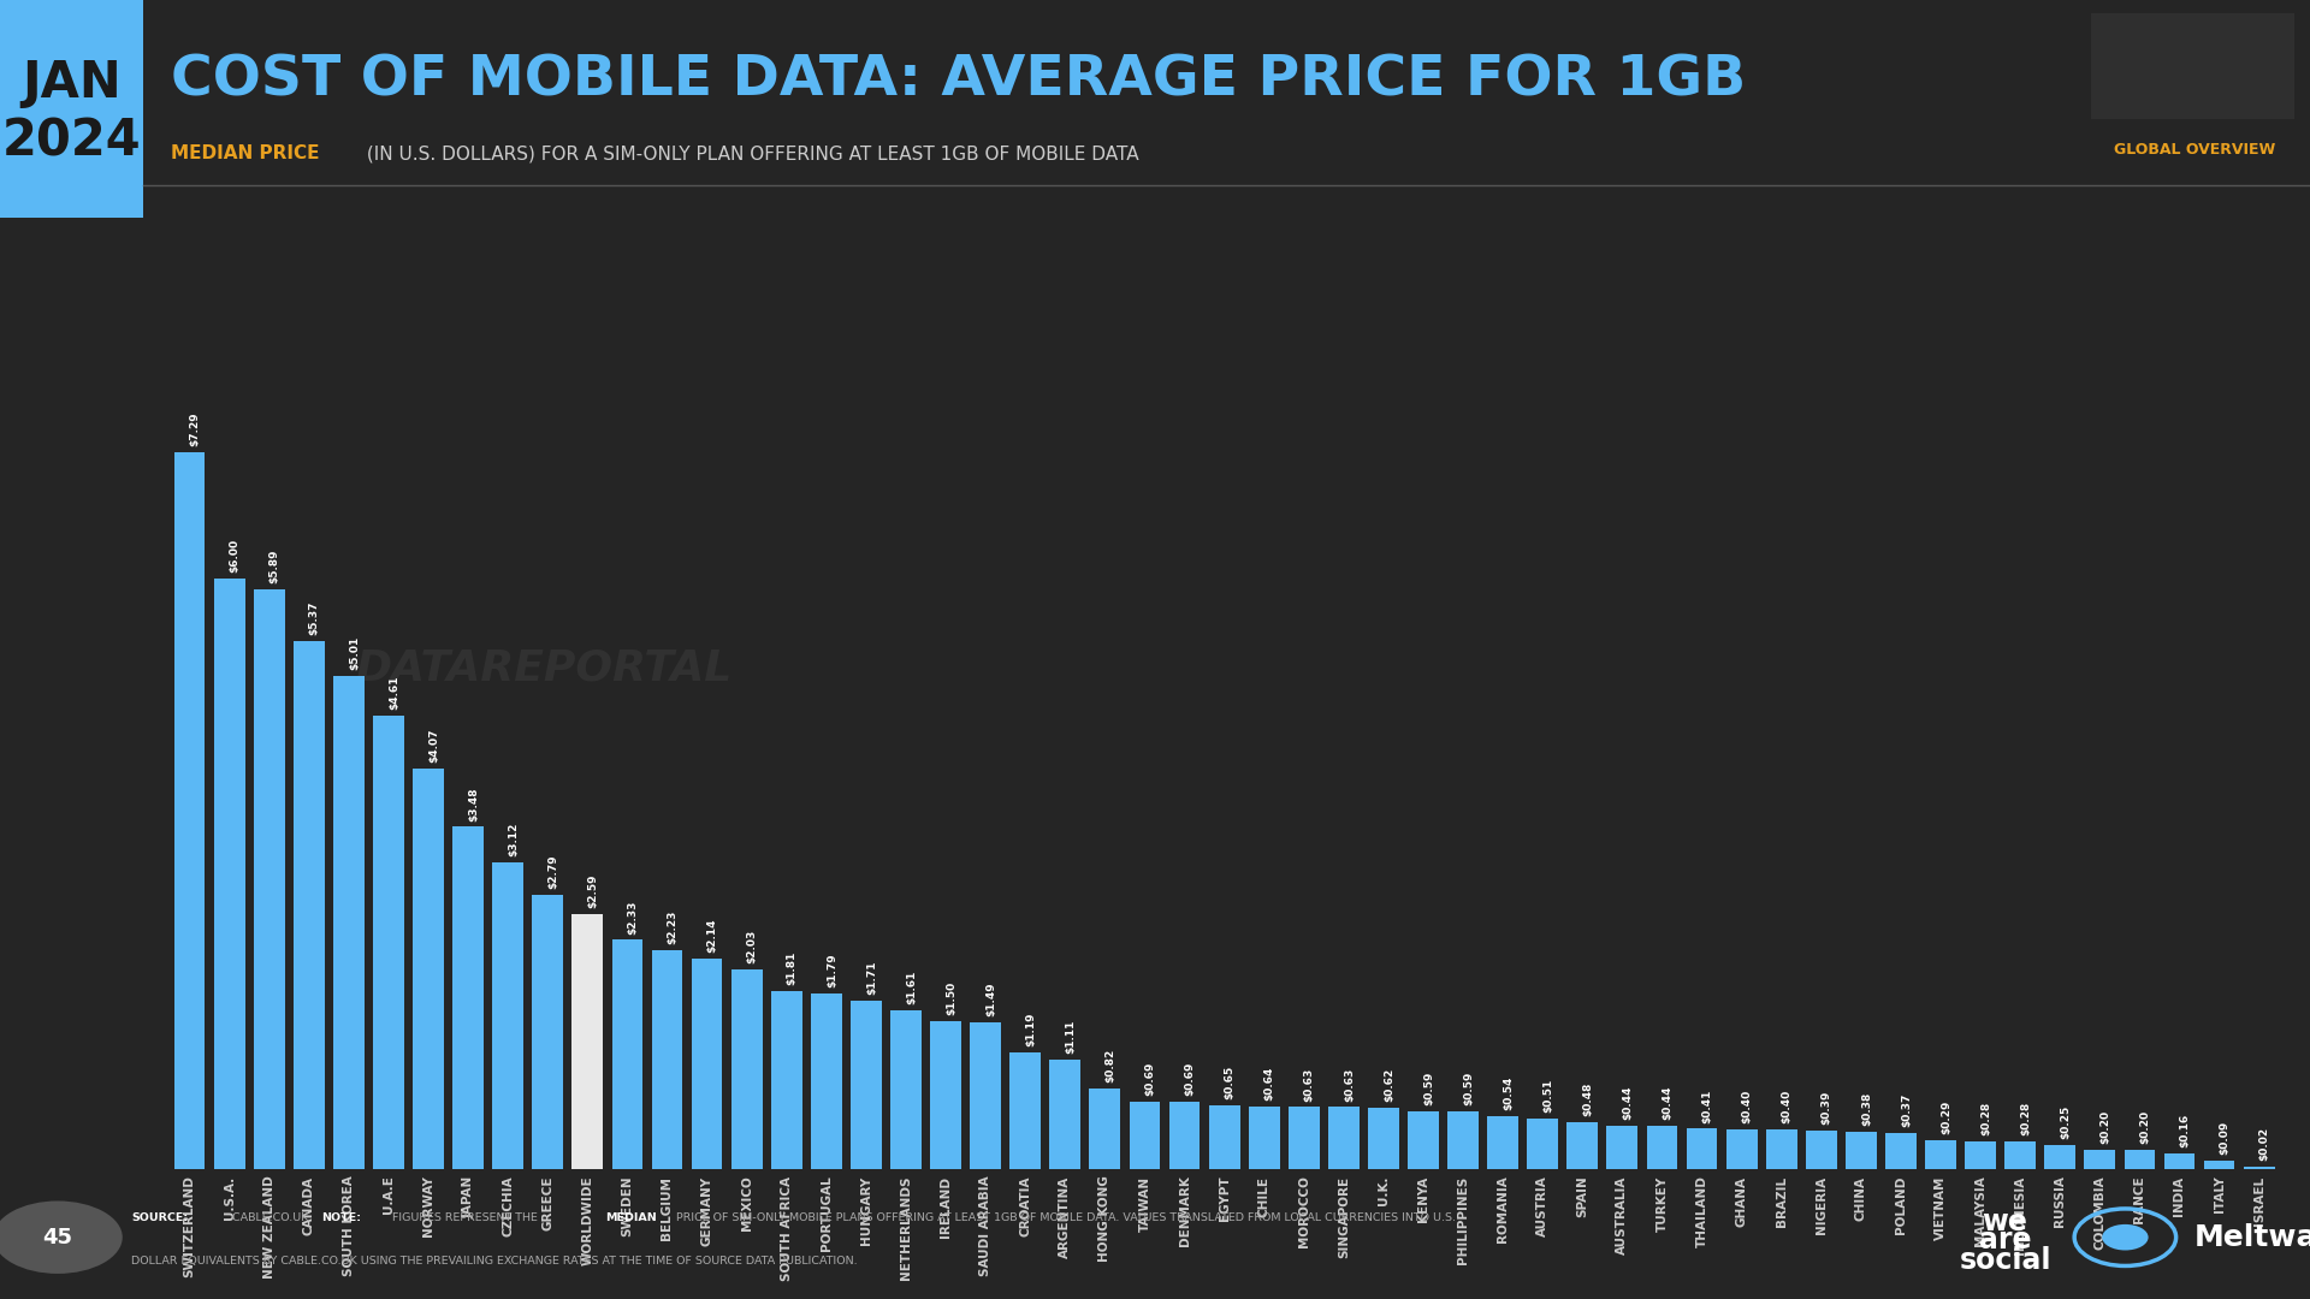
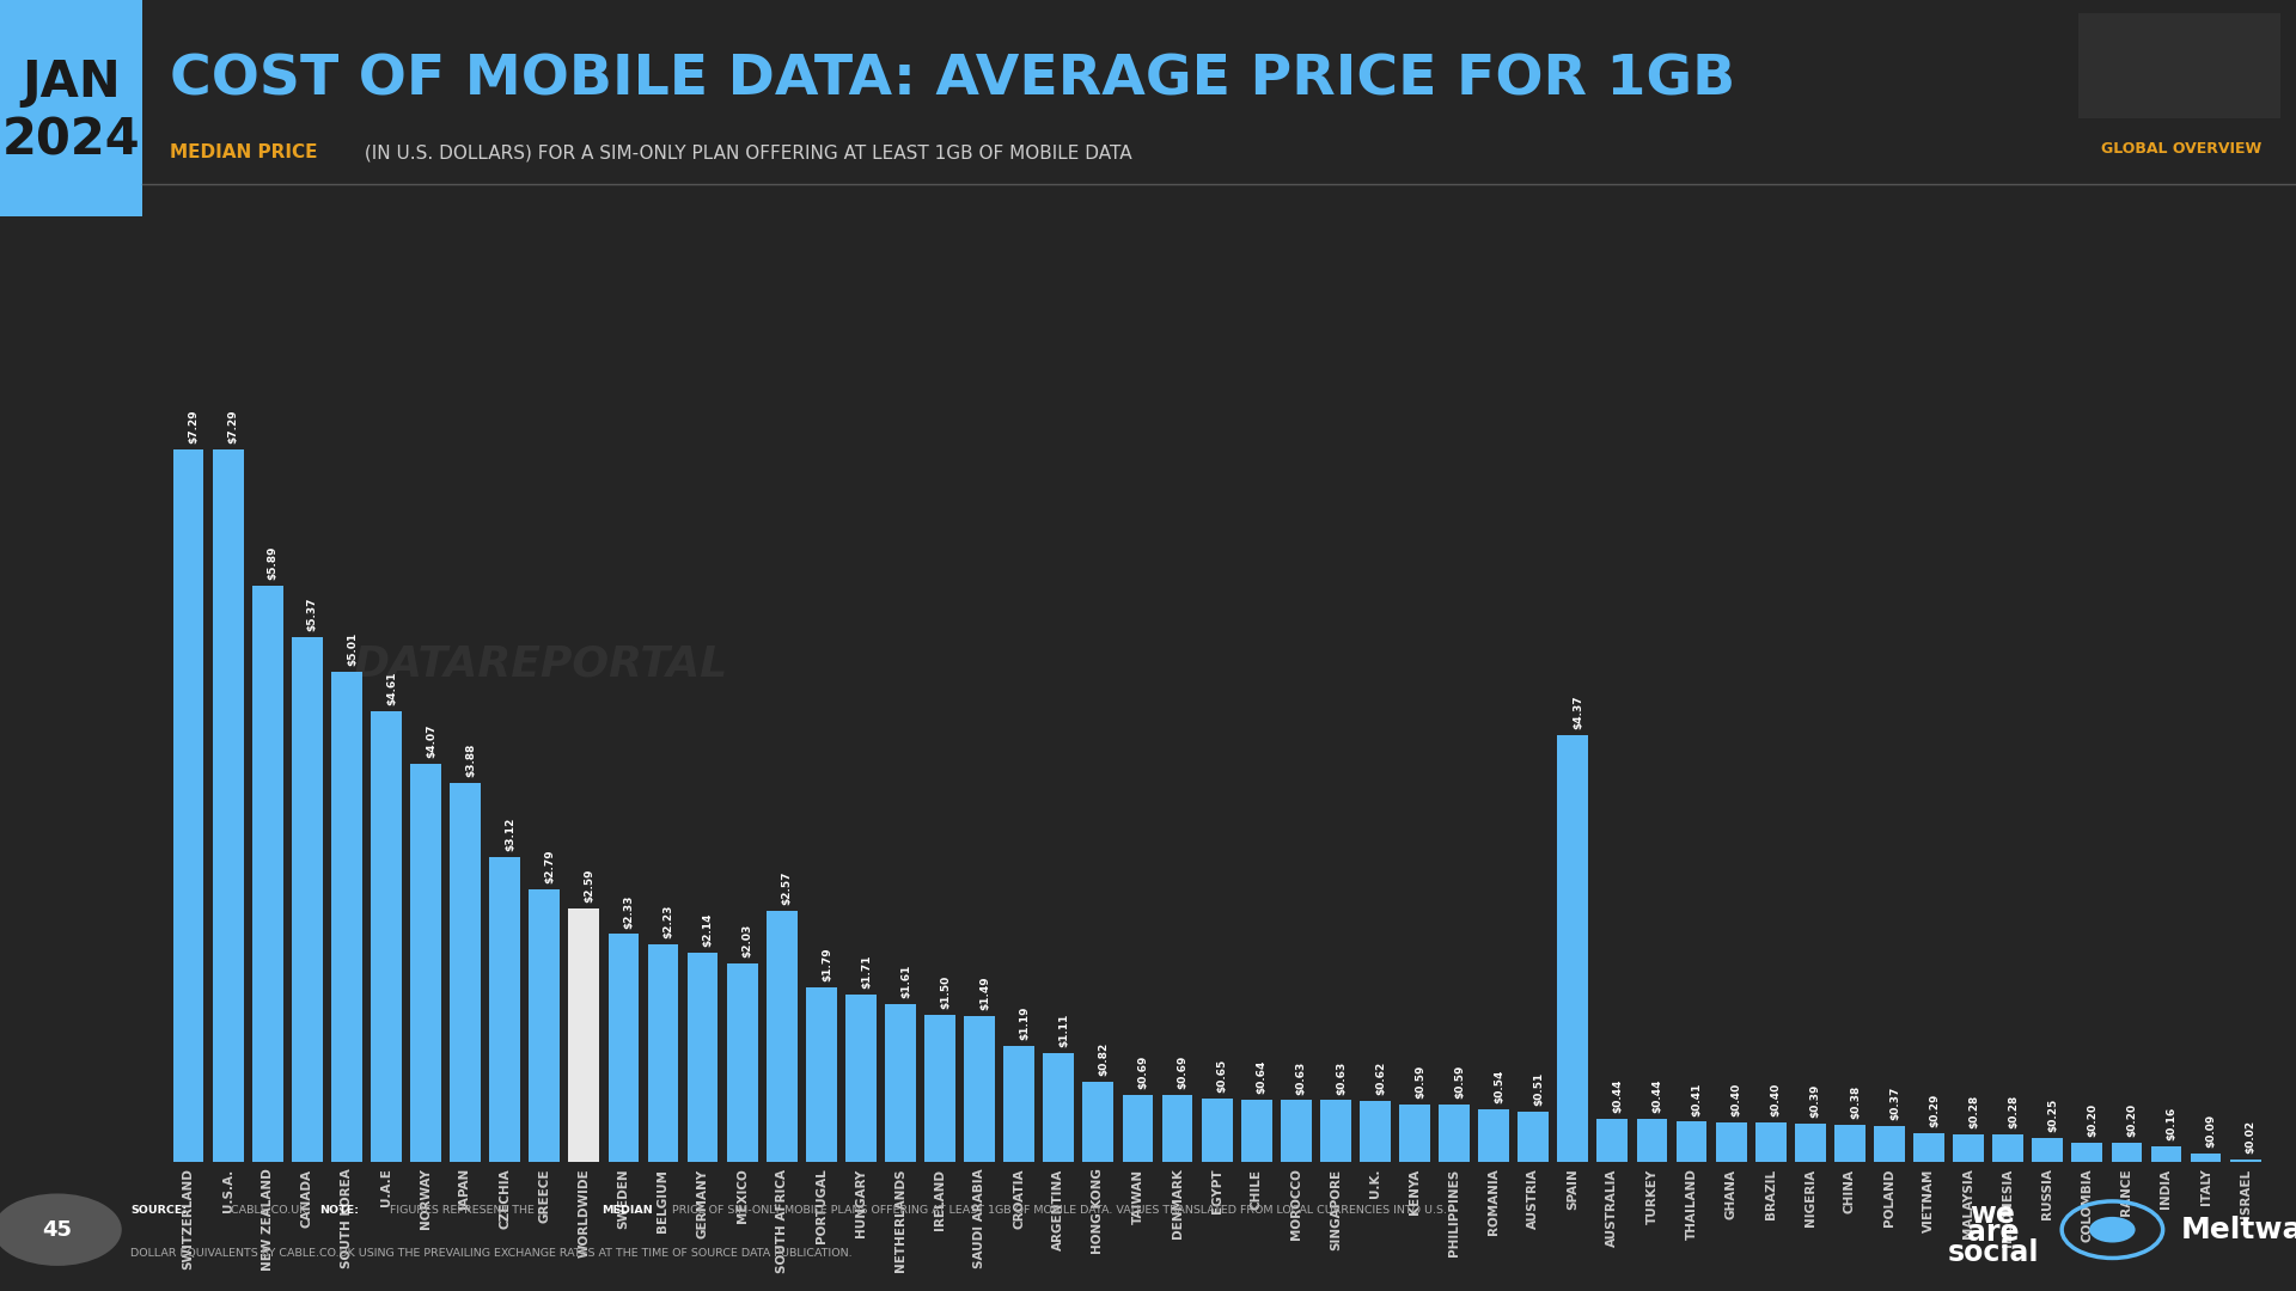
U.S.A.: $6.00 -> $7.29
JAPAN: $3.48 -> $3.88
SOUTH AFRICA: $1.81 -> $2.57
SPAIN: $0.48 -> $4.37
